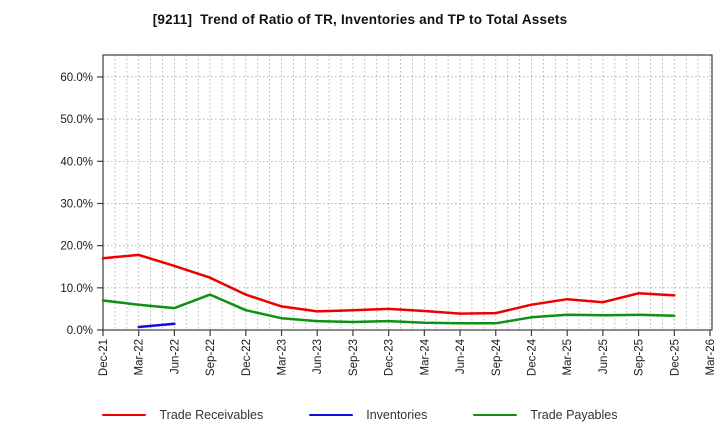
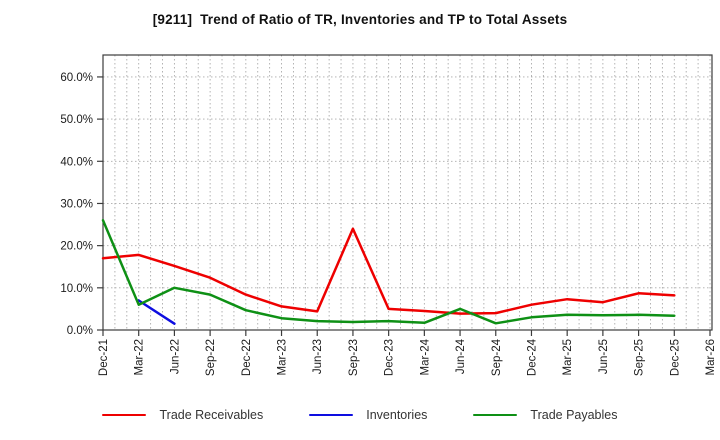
Trade Payables/Dec-21: 7% -> 26%
Inventories/Mar-22: 1% -> 7%
Trade Payables/Jun-22: 5% -> 10%
Trade Receivables/Sep-23: 5% -> 24%
Trade Payables/Jun-24: 2% -> 5%
